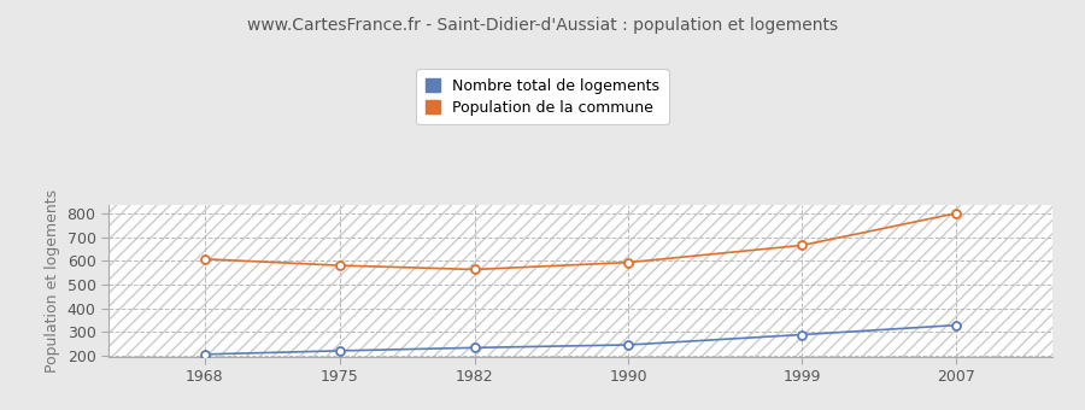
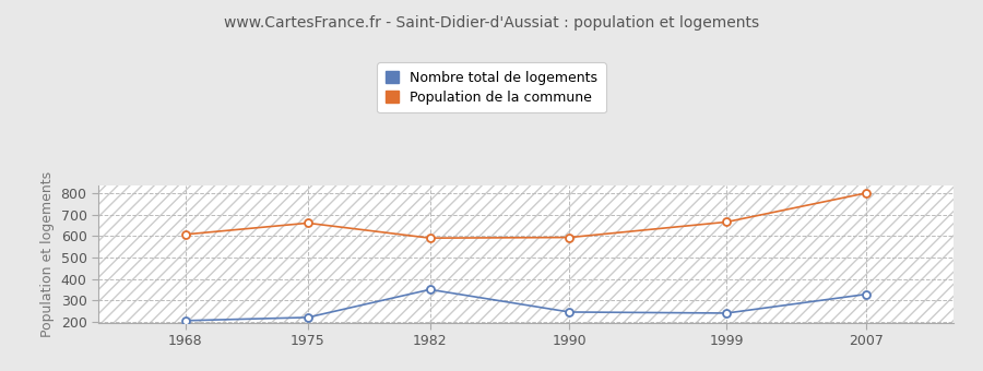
Population de la commune/1975: 580 -> 660
Nombre total de logements/1982: 230 -> 350
Population de la commune/1982: 560 -> 590
Nombre total de logements/1999: 290 -> 240
